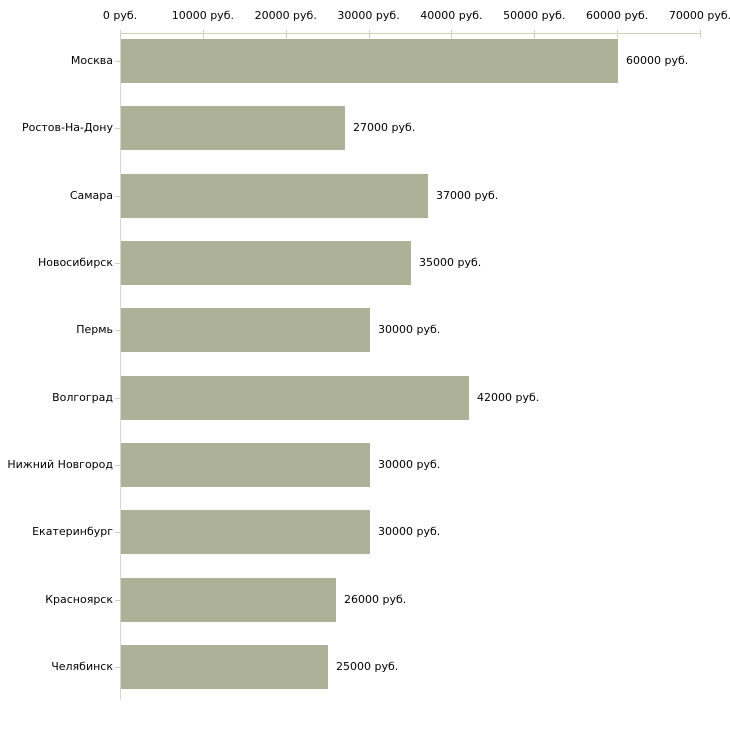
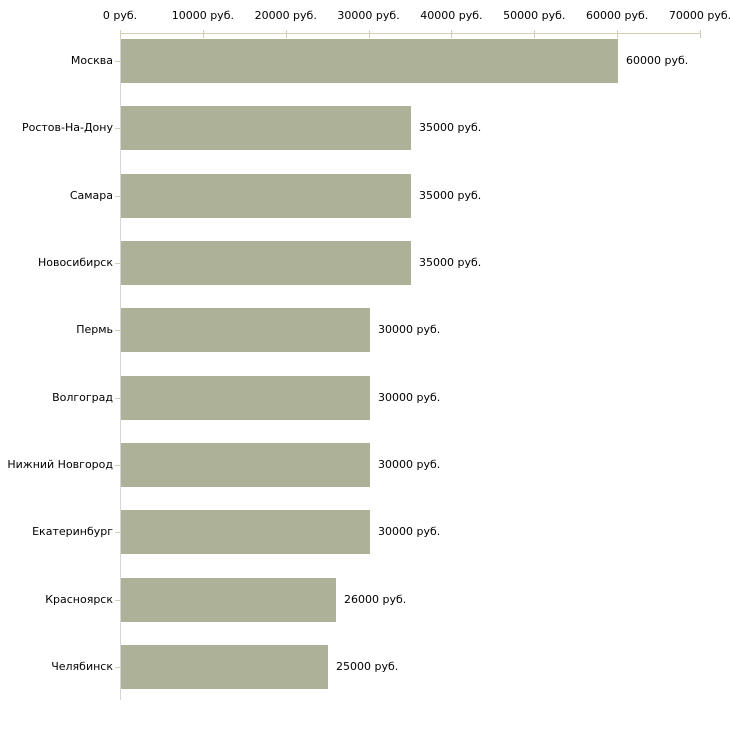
Ростов-На-Дону: 27000 -> 35000
Самара: 37000 -> 35000
Волгоград: 42000 -> 30000
